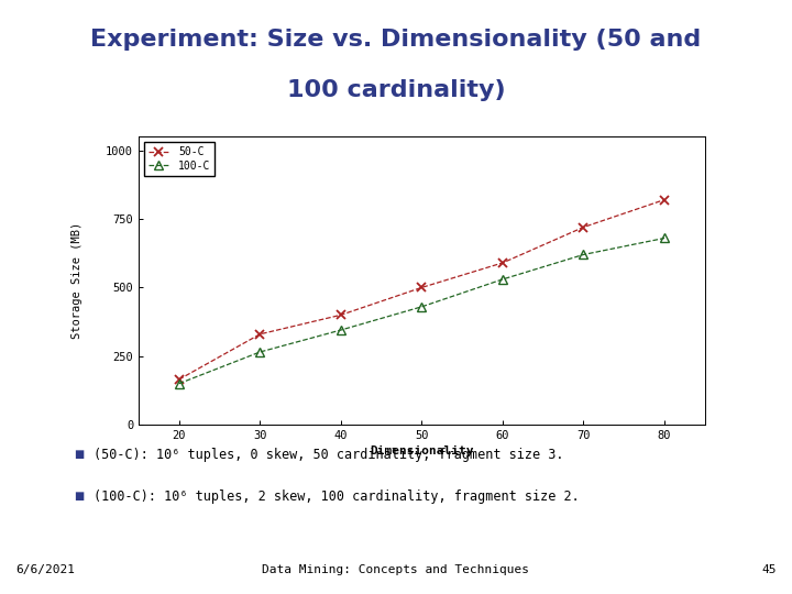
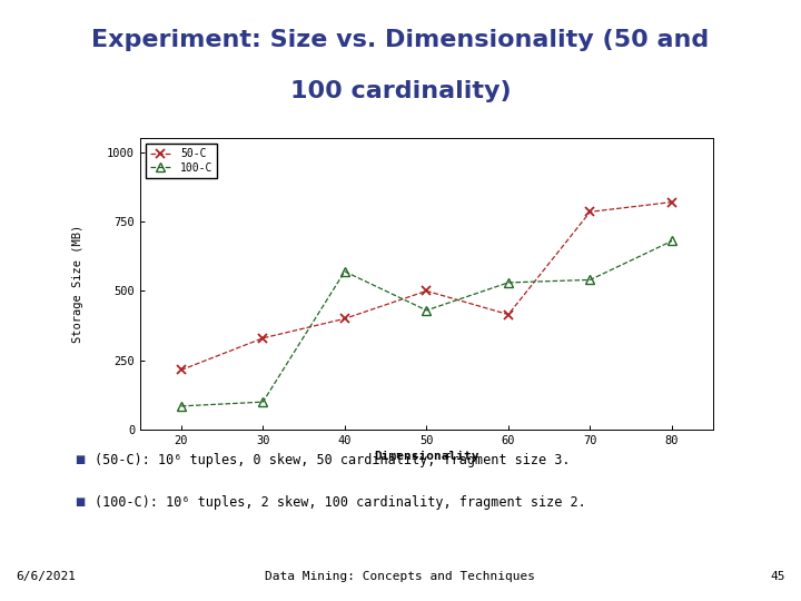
50-C/20: 165 -> 215
100-C/20: 150 -> 85
100-C/30: 265 -> 100
100-C/40: 345 -> 570
50-C/60: 590 -> 415
50-C/70: 720 -> 785
100-C/70: 620 -> 540
